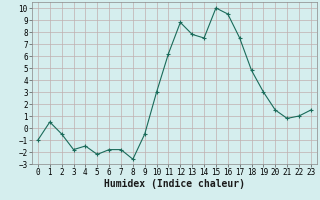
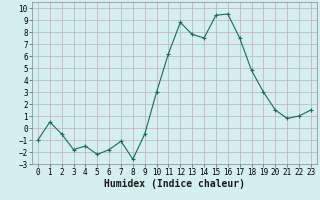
7: -1.8 -> -1.1
15: 10.0 -> 9.4
